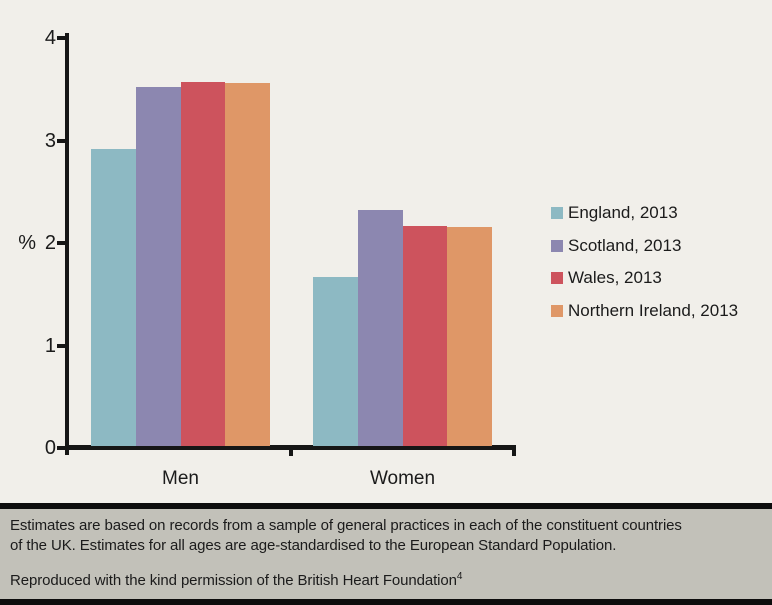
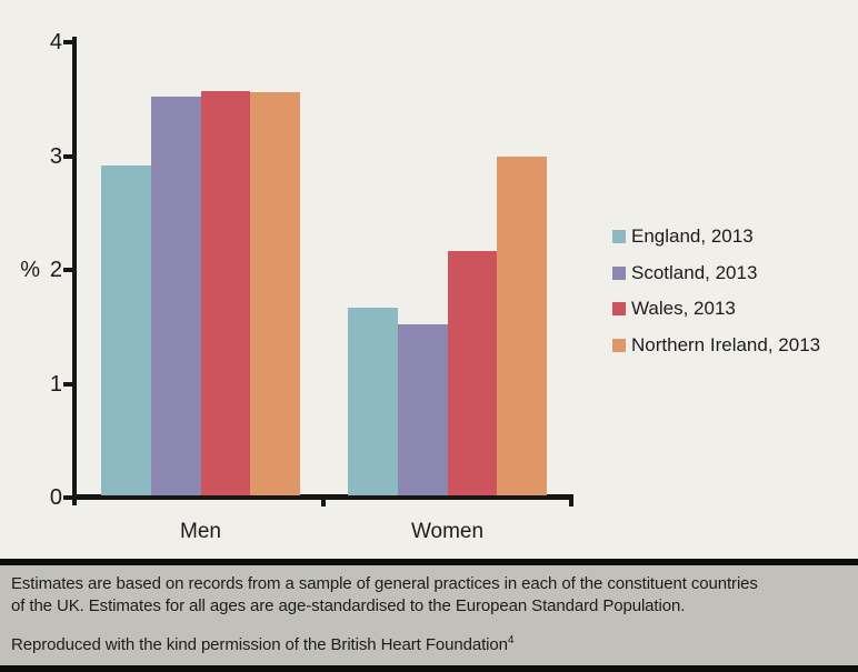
Scotland, 2013/Women: 2.3 -> 1.5
Northern Ireland, 2013/Women: 2.14 -> 2.98
